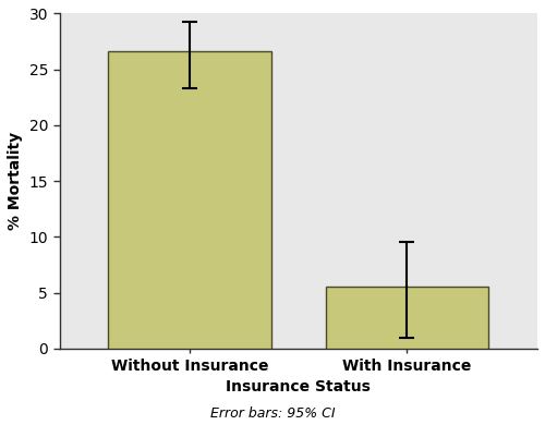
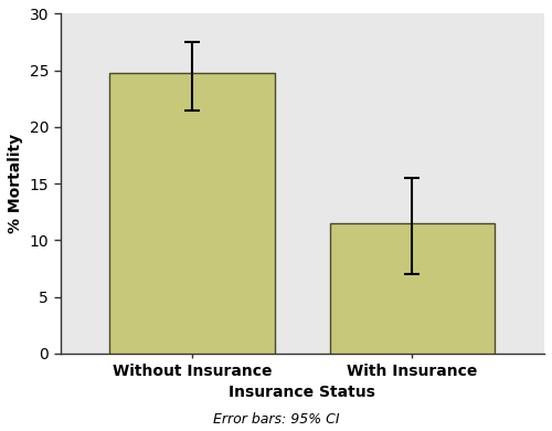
Without Insurance: 26.6 -> 24.8
With Insurance: 5.5 -> 11.5
